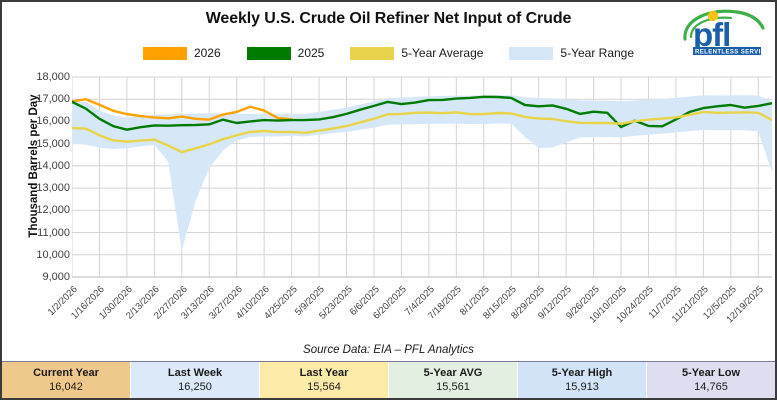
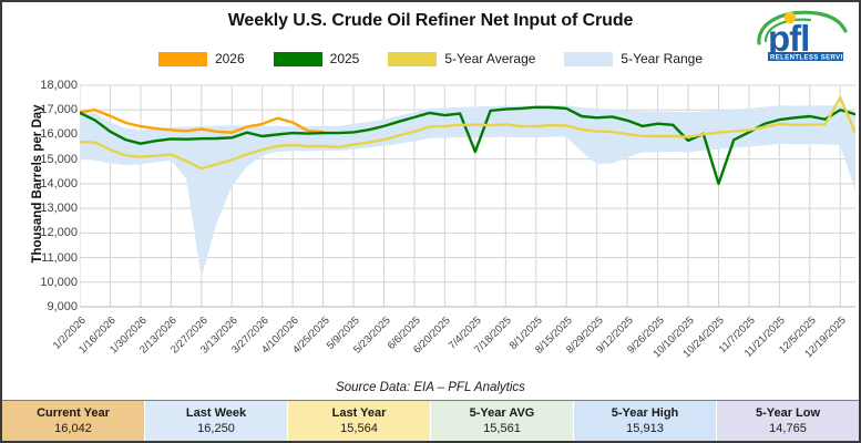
2025/7/4/2025: 17000 -> 15300
2025/10/24/2025: 15800 -> 14000
2025/12/19/2025: 16700 -> 17000
5-Year Average/12/19/2025: 16400 -> 17500
